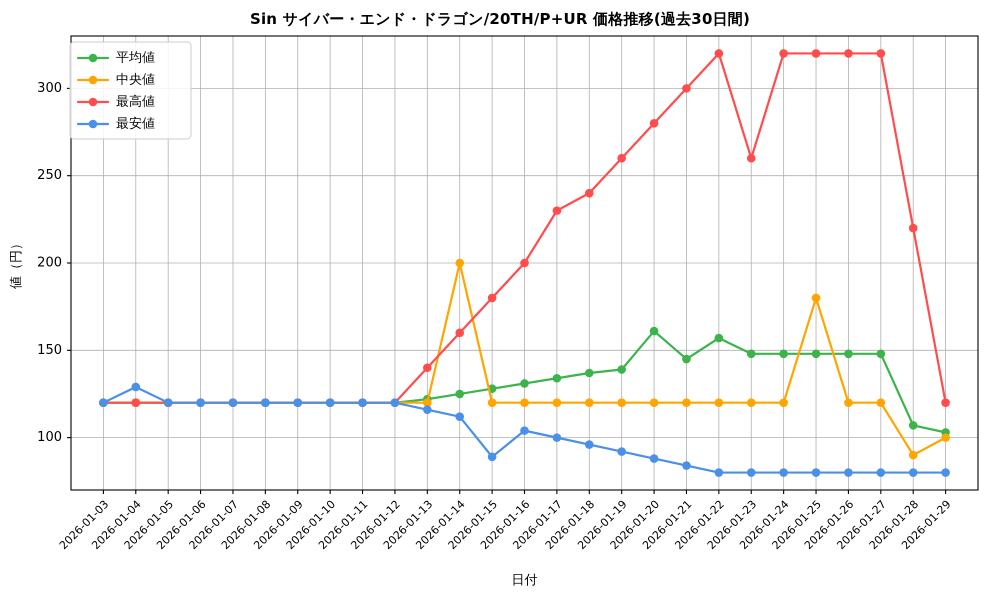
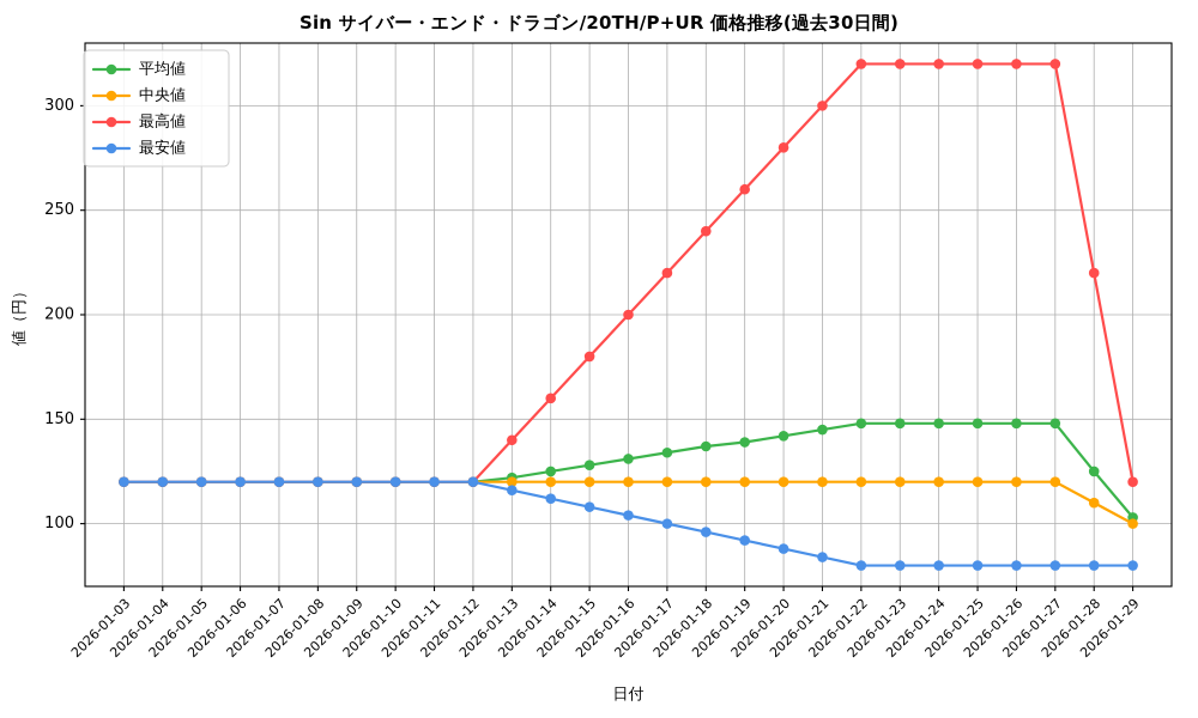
最安値/2026-01-04: 129 -> 120
中央値/2026-01-14: 200 -> 120
最安値/2026-01-15: 89 -> 108
最高値/2026-01-17: 230 -> 220
平均値/2026-01-20: 161 -> 142
平均値/2026-01-22: 157 -> 148
最高値/2026-01-23: 260 -> 320
中央値/2026-01-25: 180 -> 120
平均値/2026-01-28: 107 -> 125
中央値/2026-01-28: 90 -> 110
